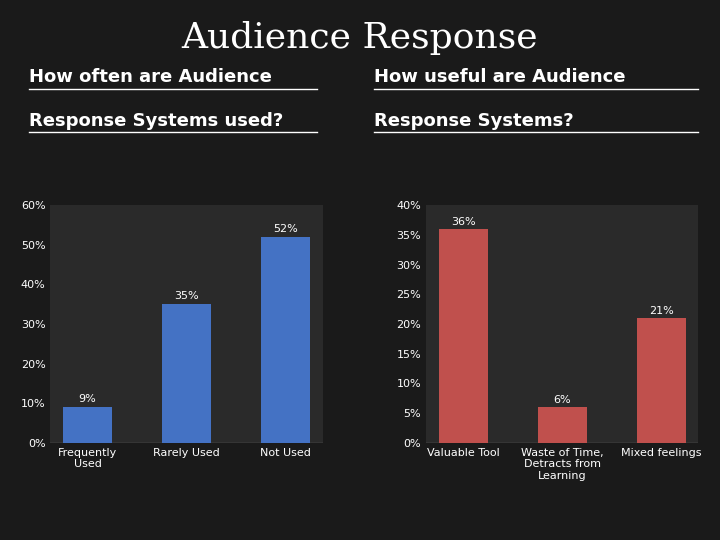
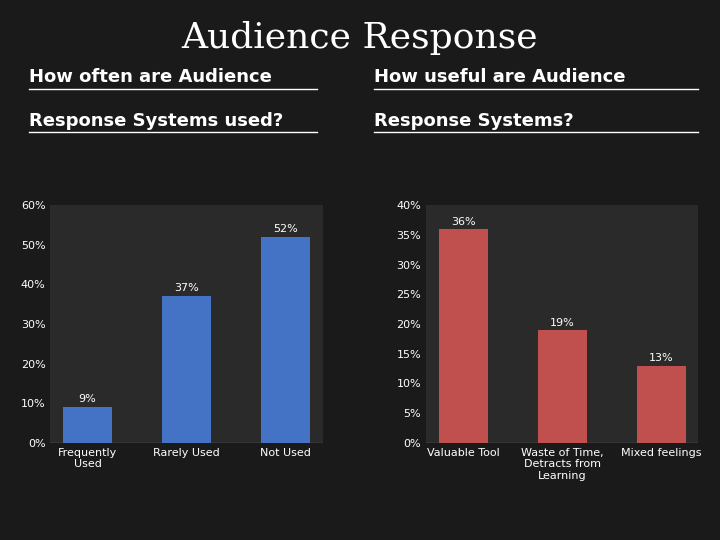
Rarely Used: 35% -> 37%
Waste of Time, Detracts from Learning: 6% -> 19%
Mixed feelings: 21% -> 13%
